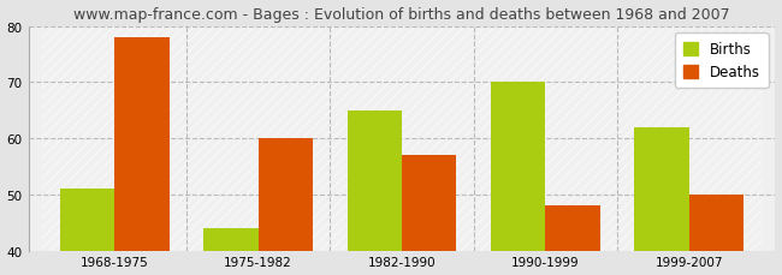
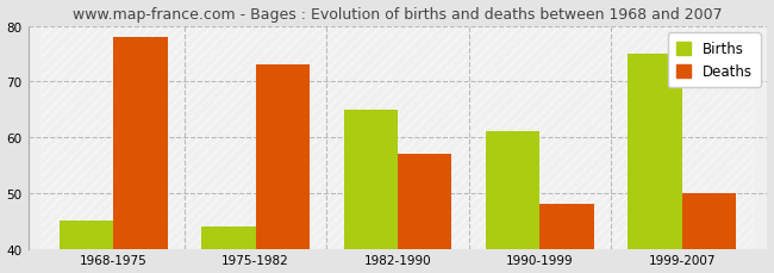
Births/1968-1975: 51 -> 45
Deaths/1975-1982: 60 -> 73
Births/1990-1999: 70 -> 61
Births/1999-2007: 62 -> 75
